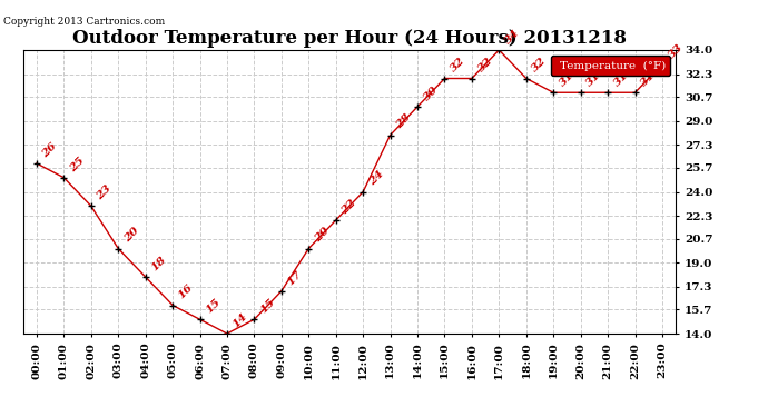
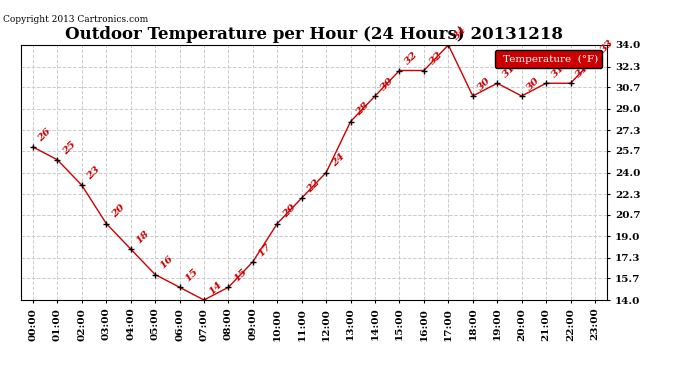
18:00: 32 -> 30
20:00: 31 -> 30
